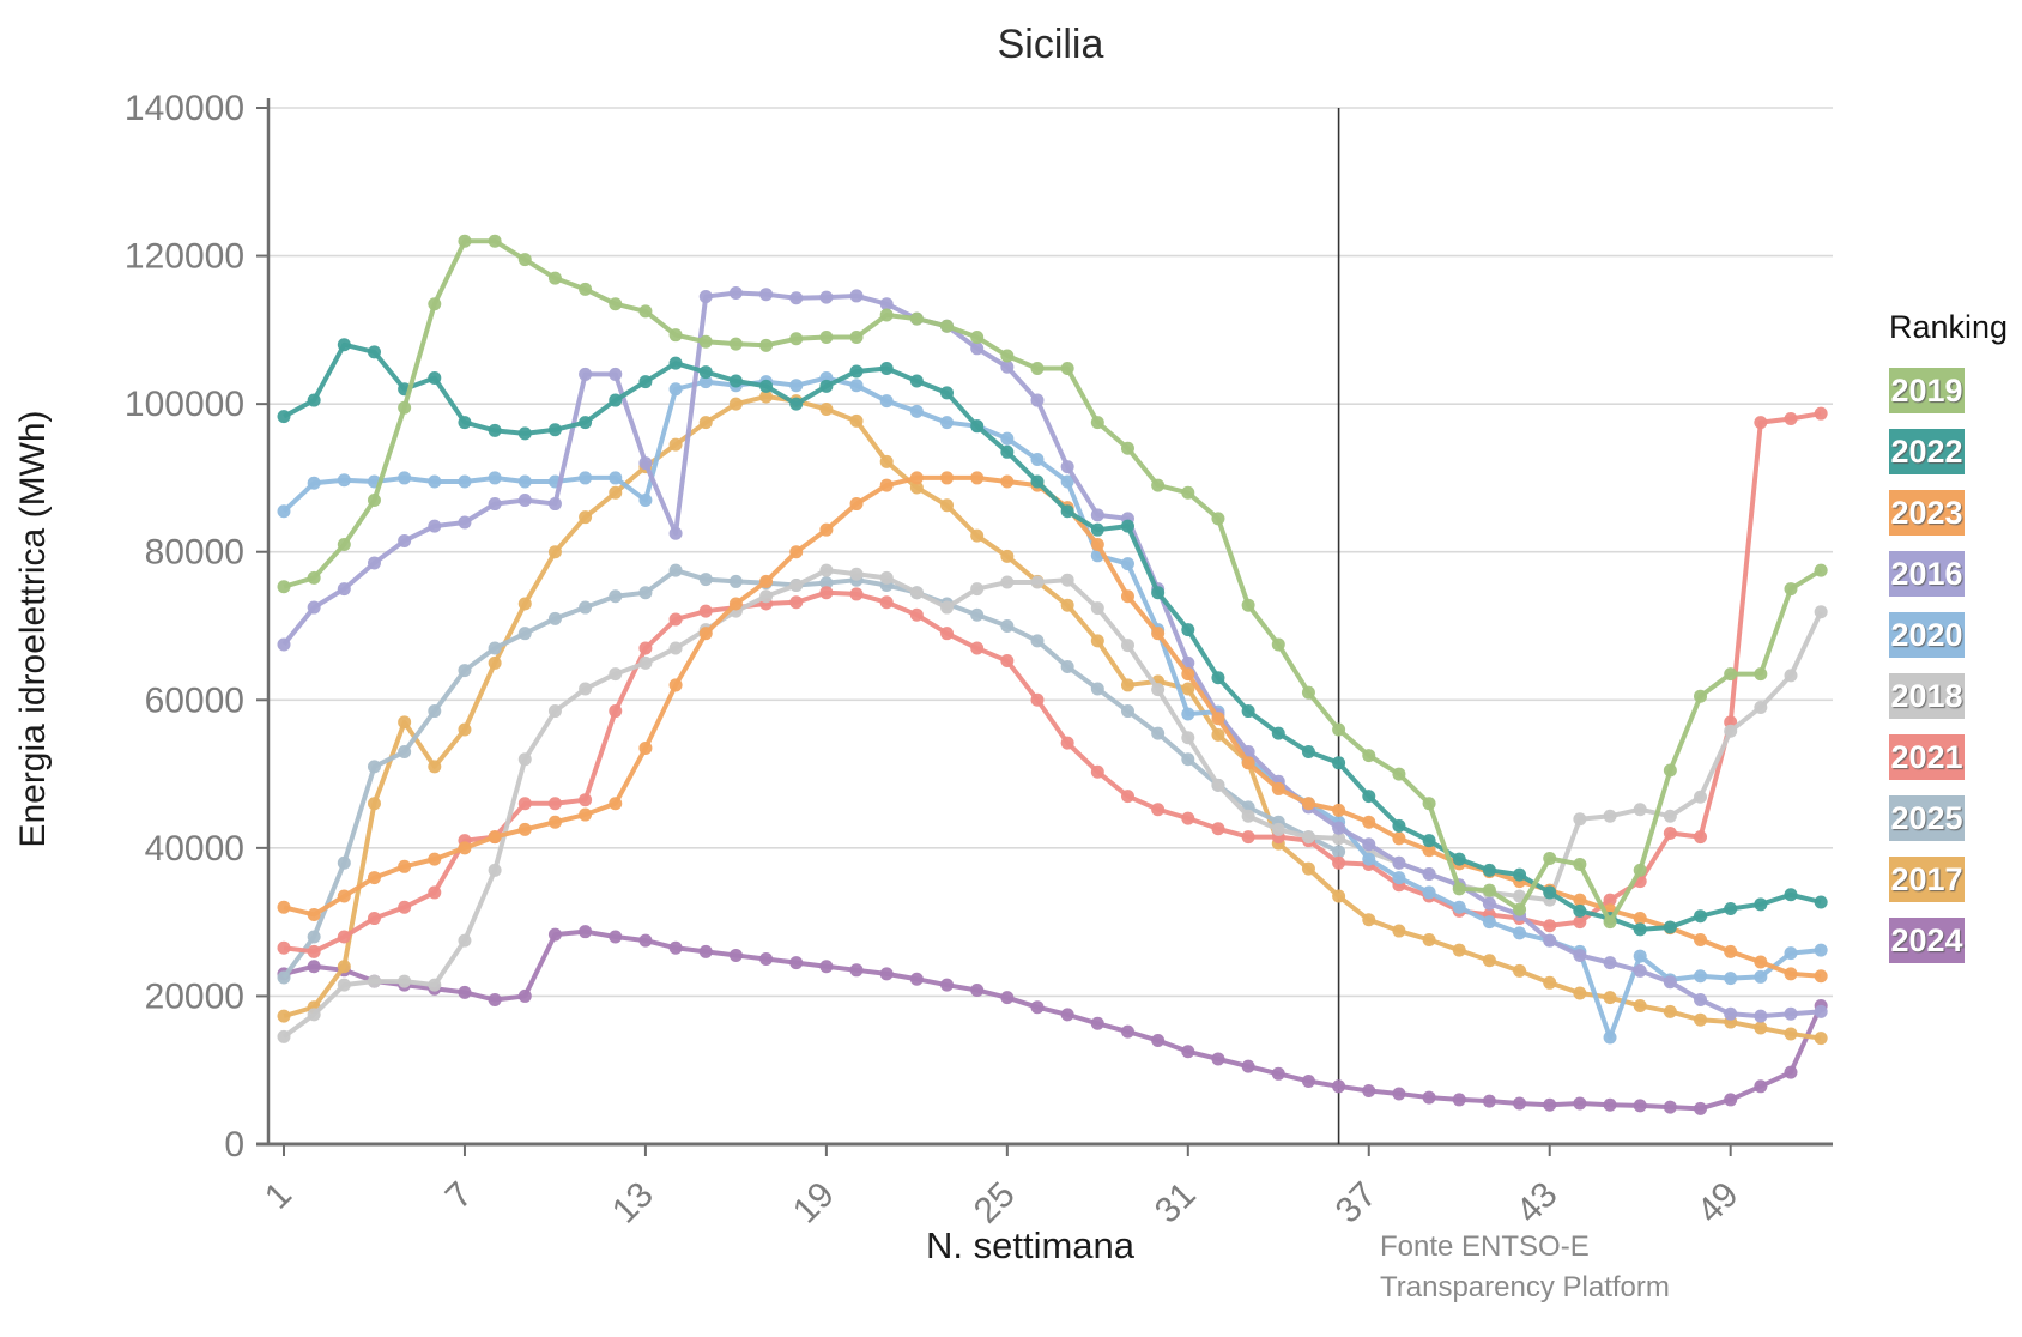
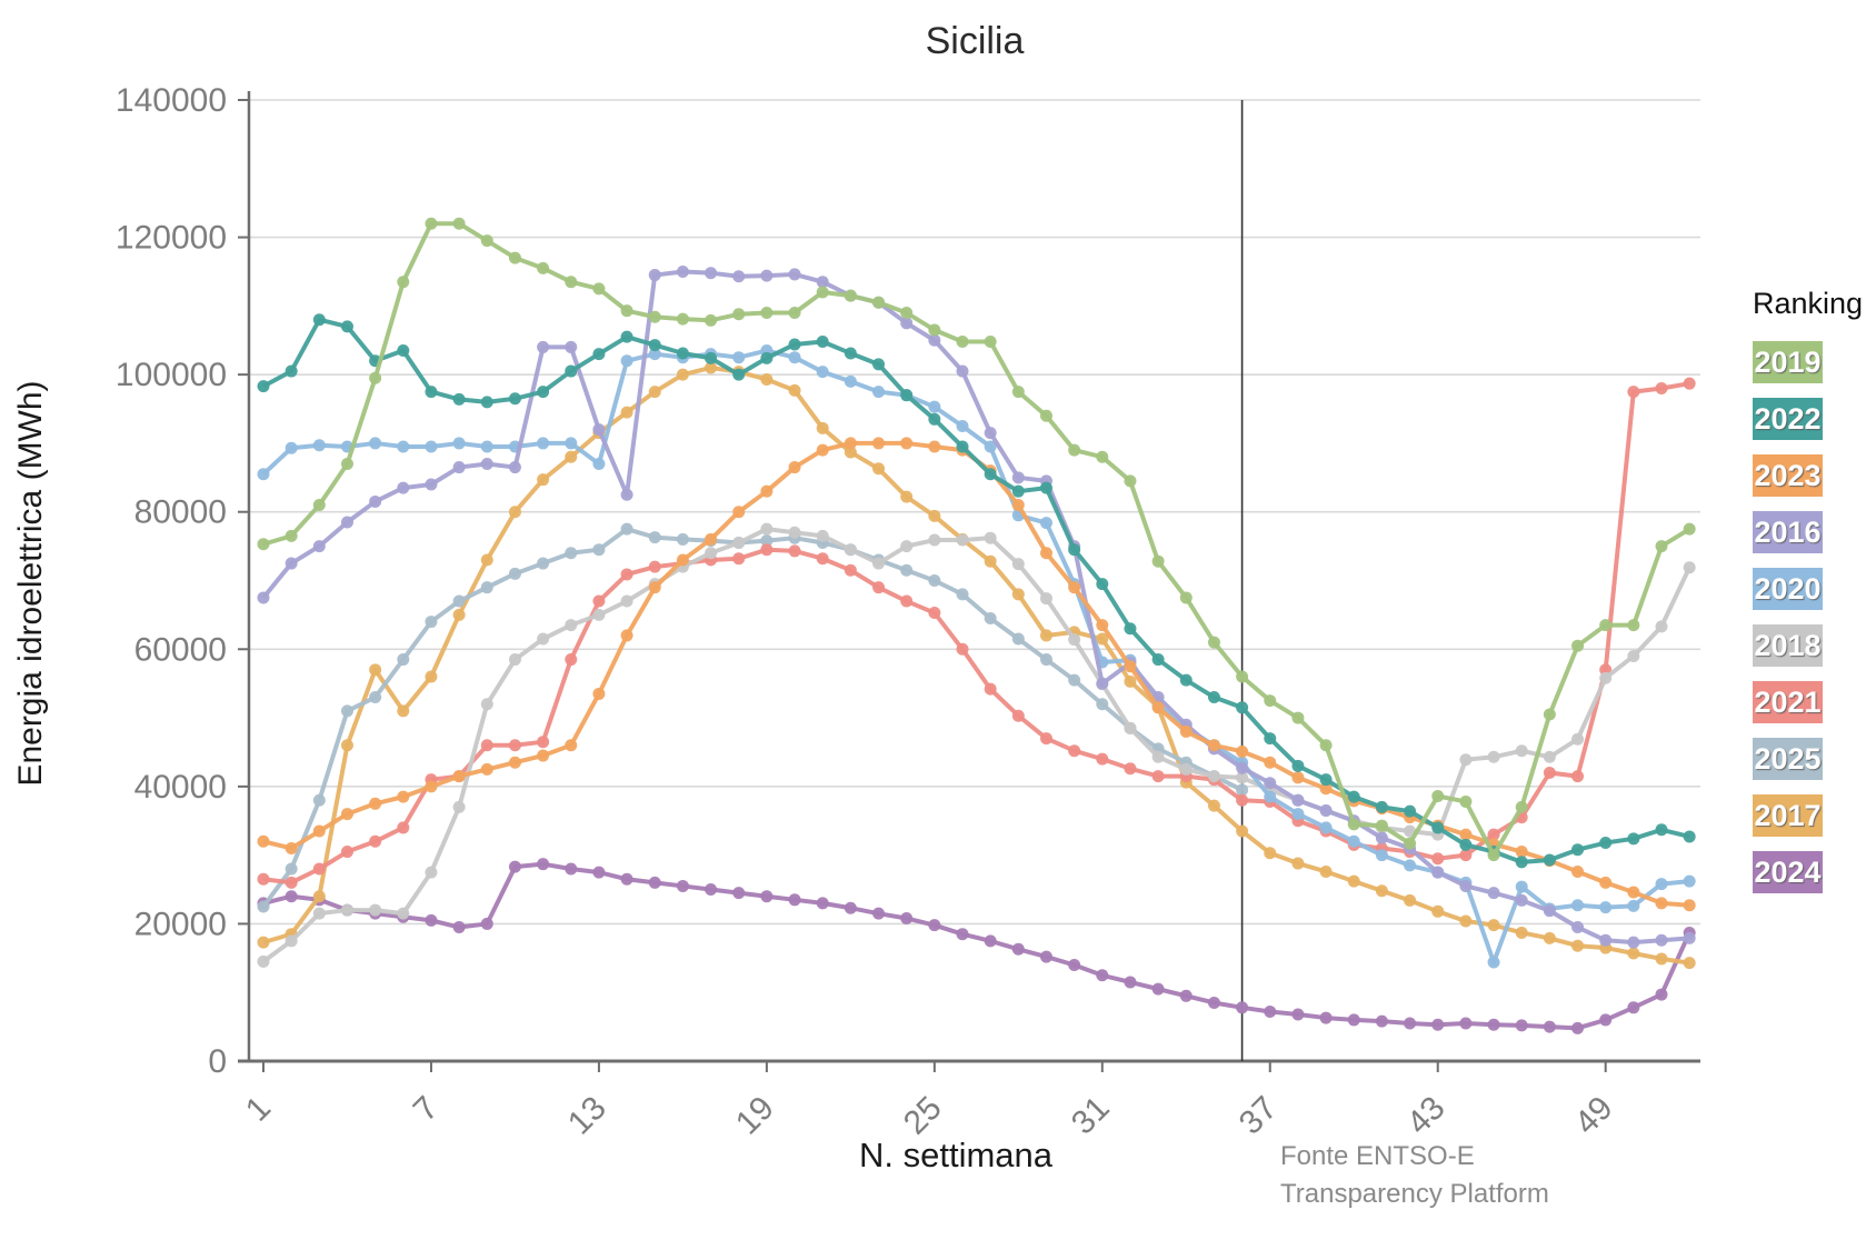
2016/31: 65000 -> 55000
